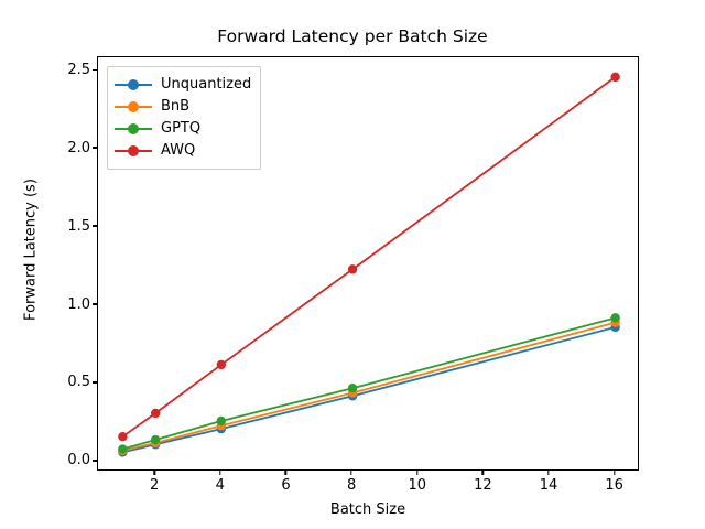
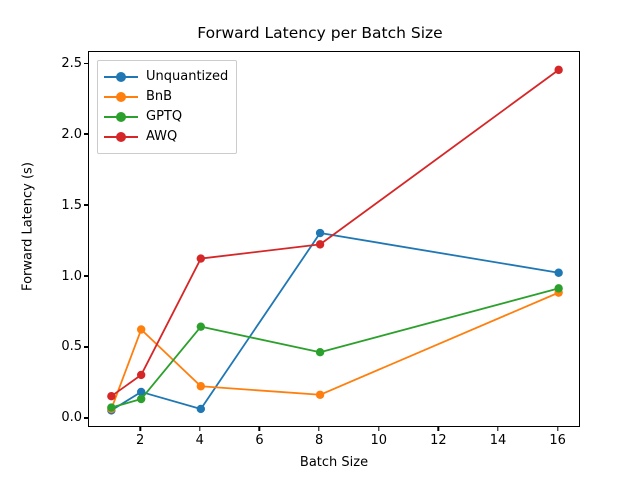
Unquantized/2: 0.11 -> 0.19
BnB/2: 0.12 -> 0.63
Unquantized/4: 0.21 -> 0.07
GPTQ/4: 0.26 -> 0.65
AWQ/4: 0.62 -> 1.13
Unquantized/8: 0.42 -> 1.31
BnB/8: 0.44 -> 0.17
Unquantized/16: 0.86 -> 1.03
